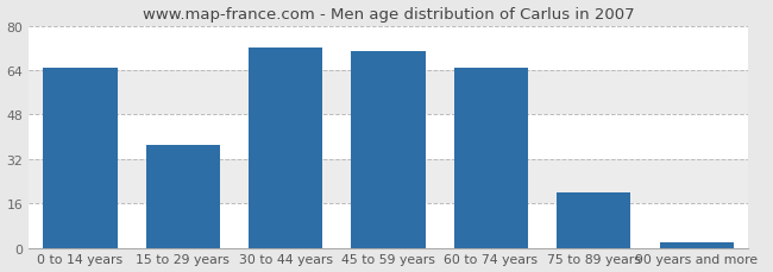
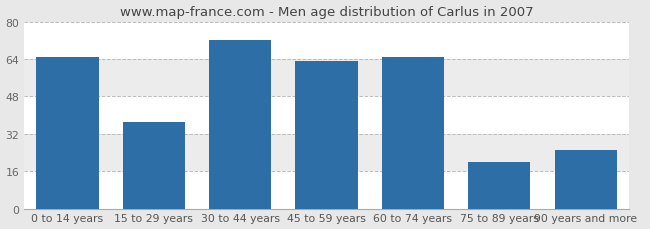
45 to 59 years: 71 -> 63
90 years and more: 2 -> 25
